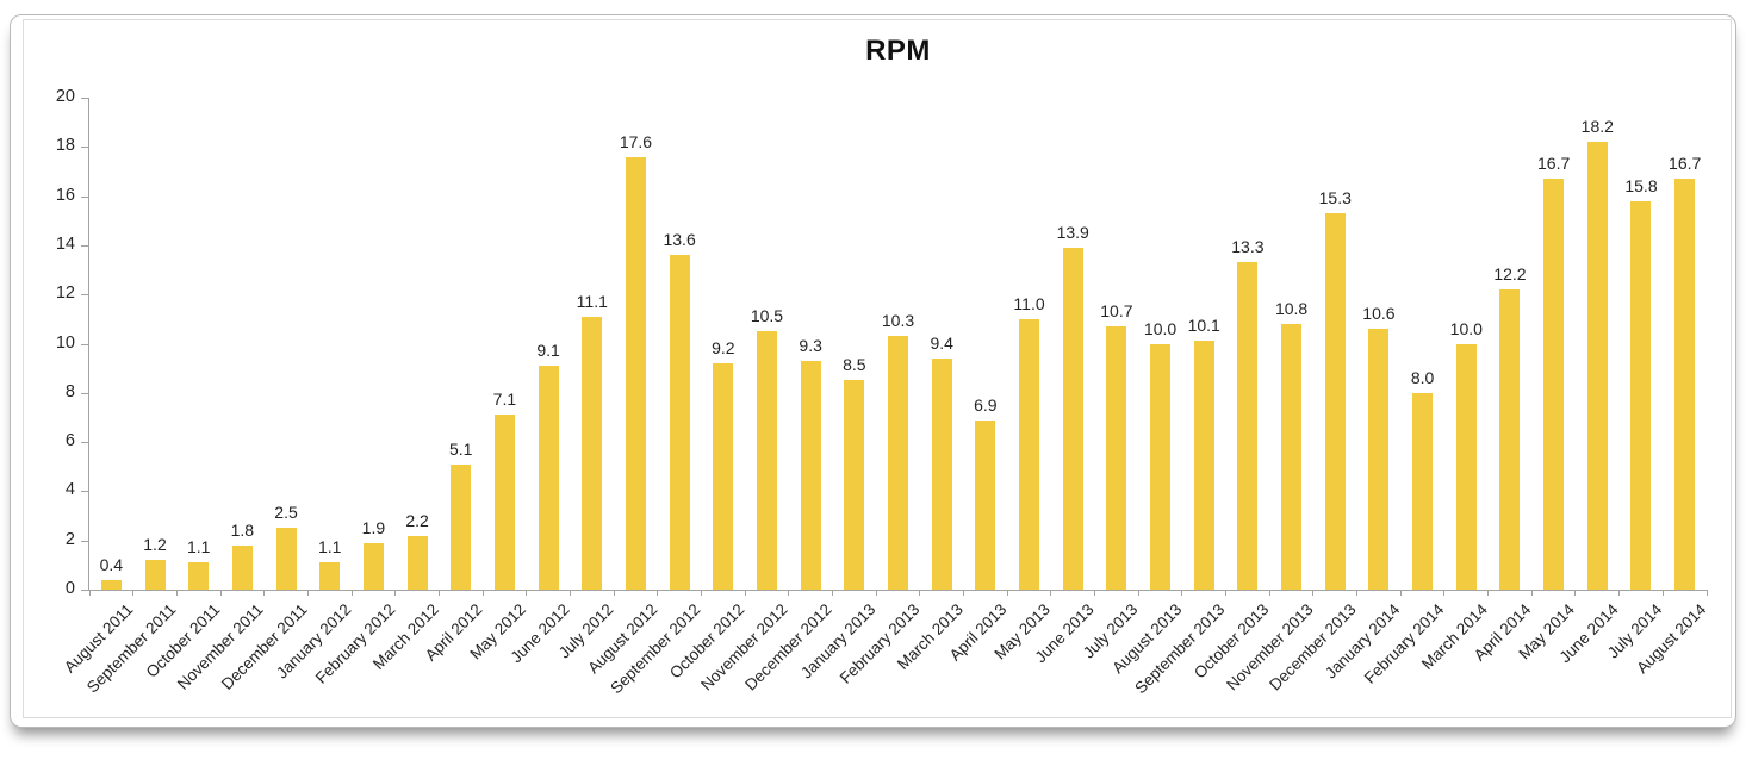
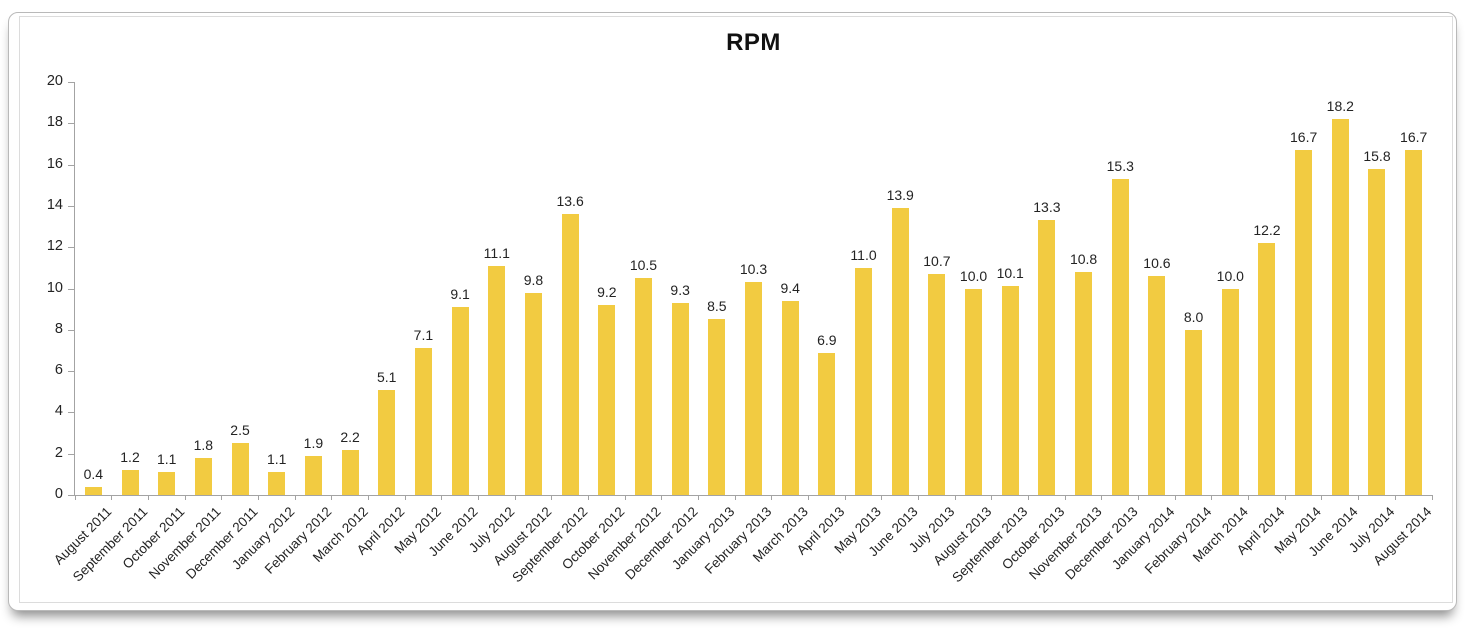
August 2012: 17.6 -> 9.8
